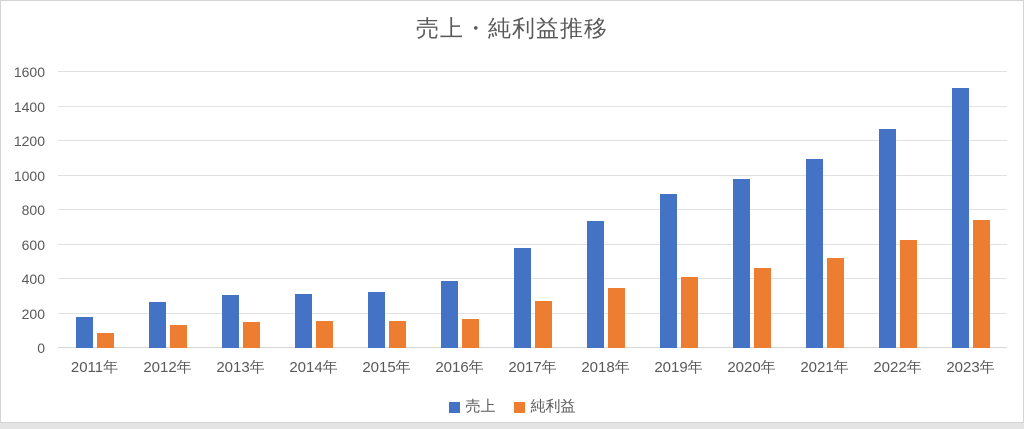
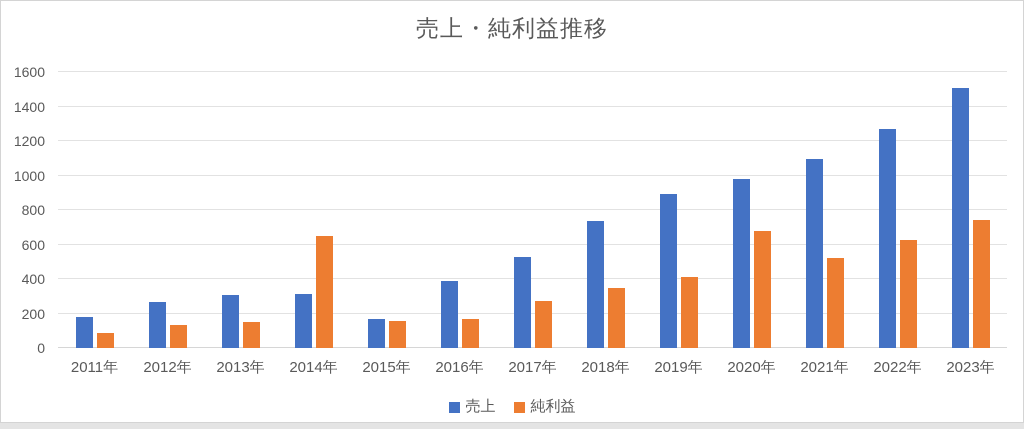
純利益/2014年: 160 -> 650
売上/2015年: 320 -> 170
売上/2017年: 580 -> 530
純利益/2020年: 460 -> 680
